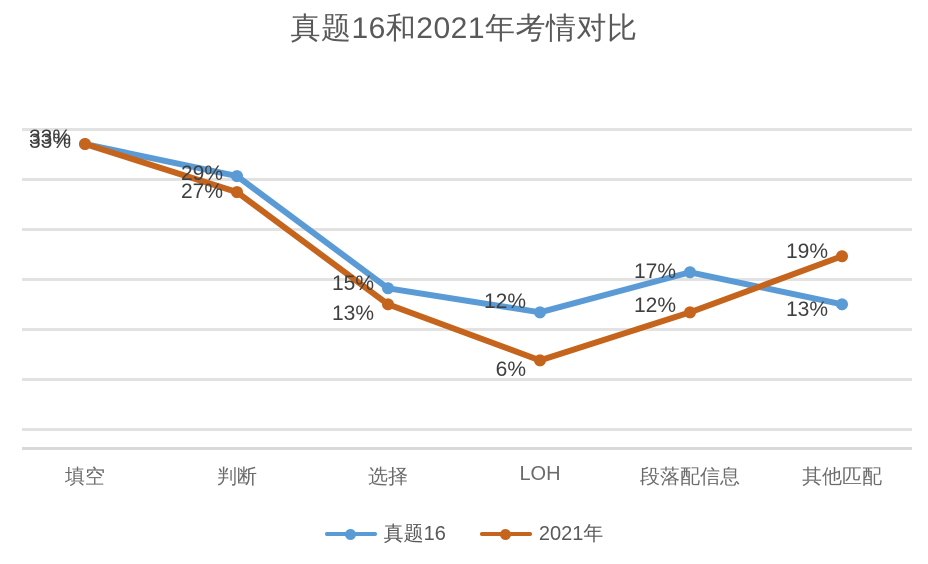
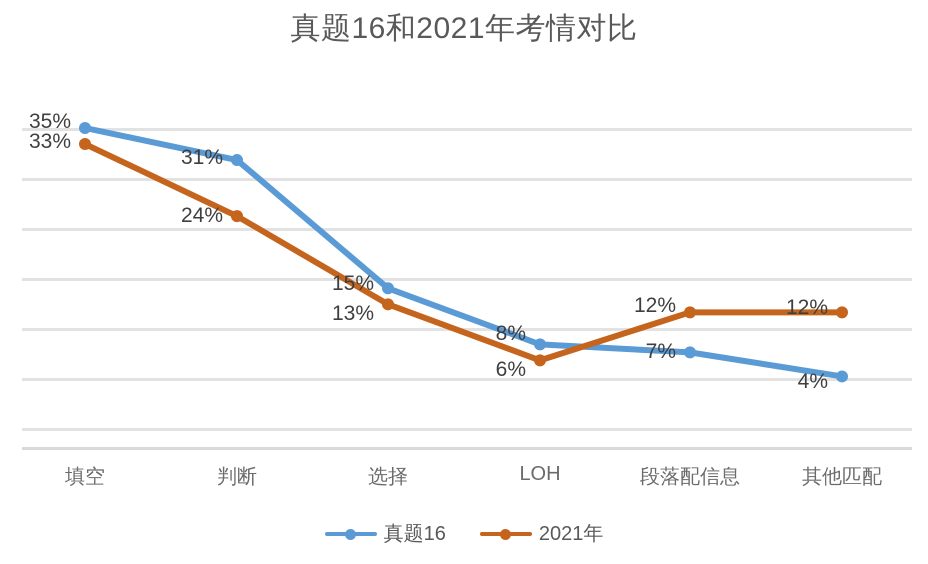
真题16/填空: 33% -> 35%
真题16/判断: 29% -> 31%
2021年/判断: 27% -> 24%
真题16/LOH: 12% -> 8%
真题16/段落配信息: 17% -> 7%
真题16/其他匹配: 13% -> 4%
2021年/其他匹配: 19% -> 12%
